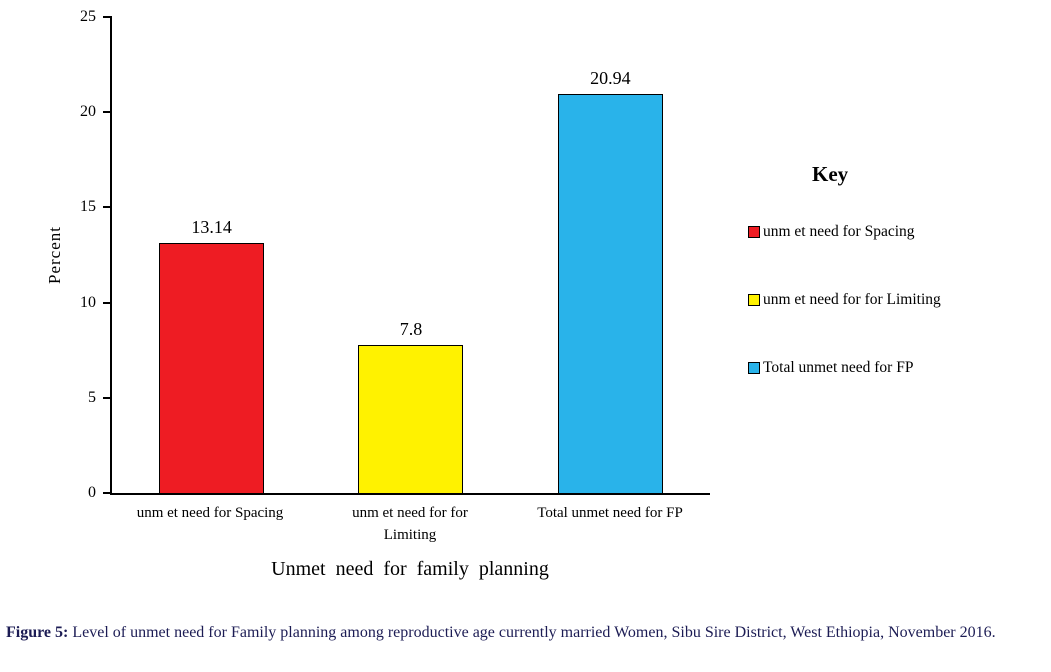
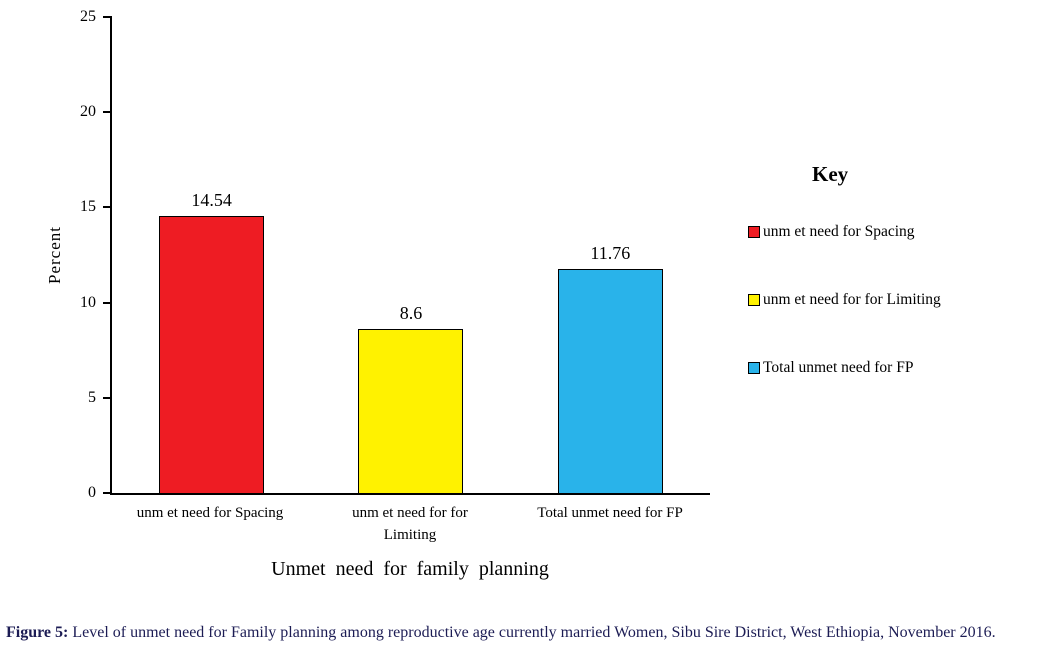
unm et need for Spacing: 13.14 -> 14.54
unm et need for for Limiting: 7.8 -> 8.6
Total unmet need for FP: 20.94 -> 11.76
